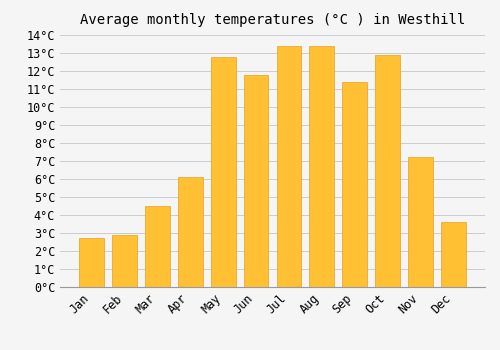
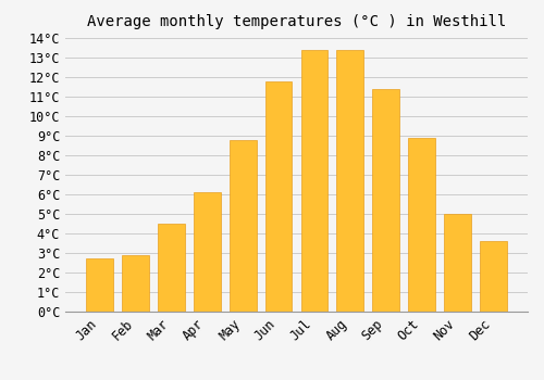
May: 12.8°C -> 8.8°C
Oct: 12.9°C -> 8.9°C
Nov: 7.2°C -> 5.0°C
